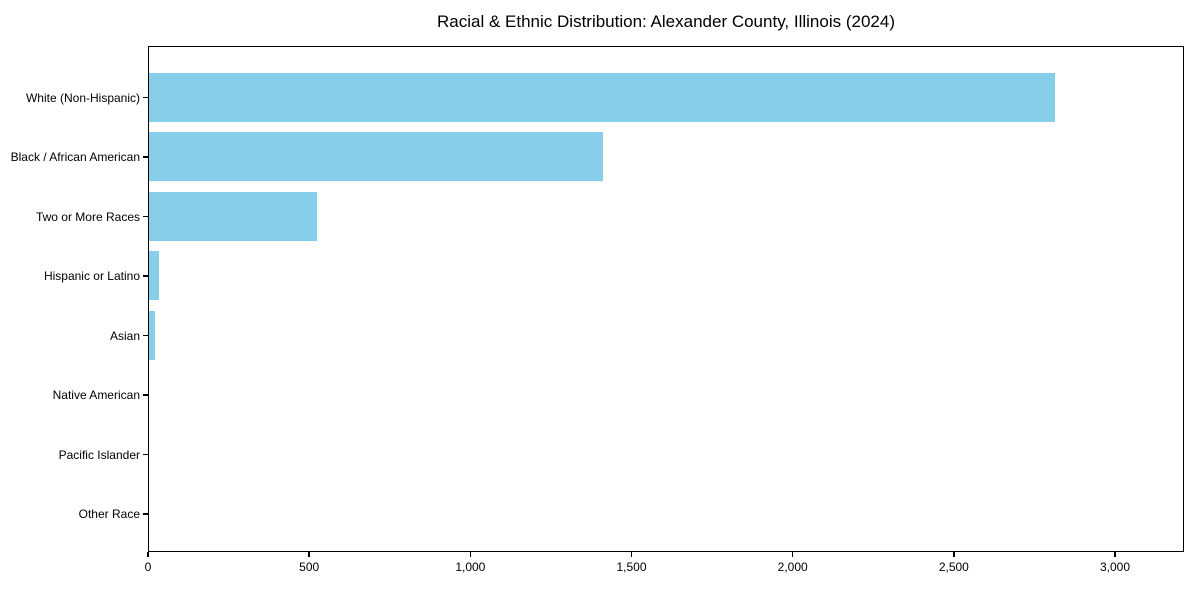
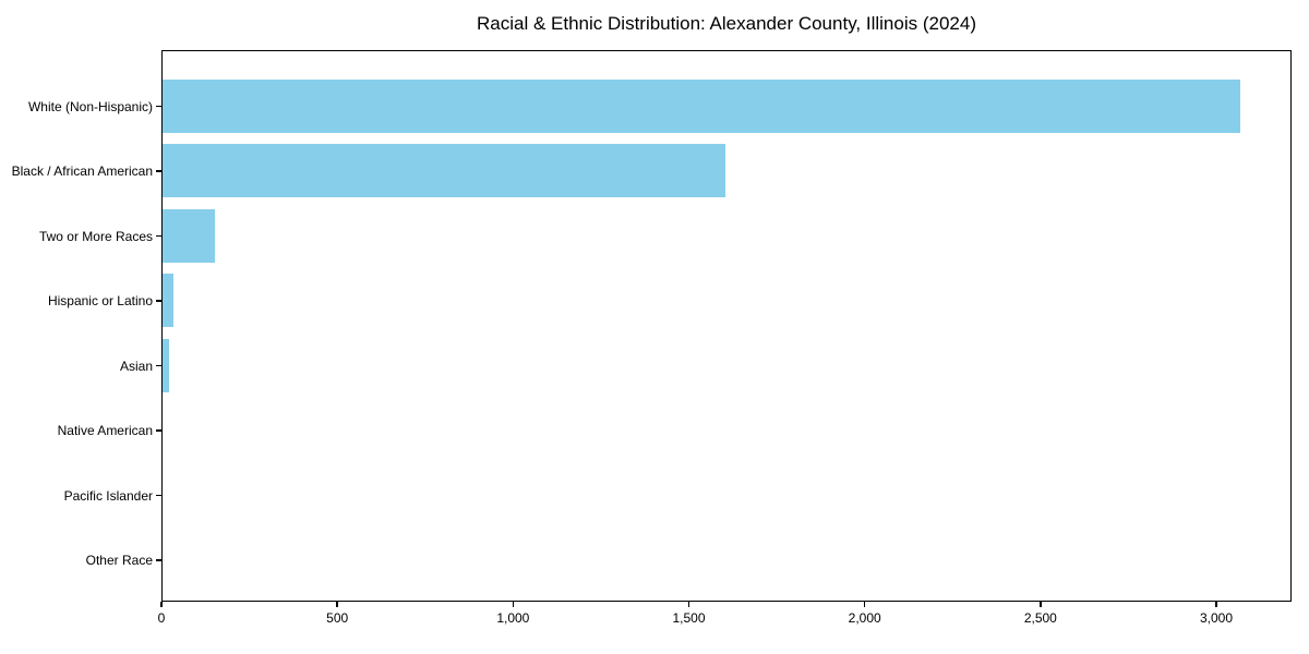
White (Non-Hispanic): 2810 -> 3060
Black / African American: 1410 -> 1600
Two or More Races: 520 -> 150
